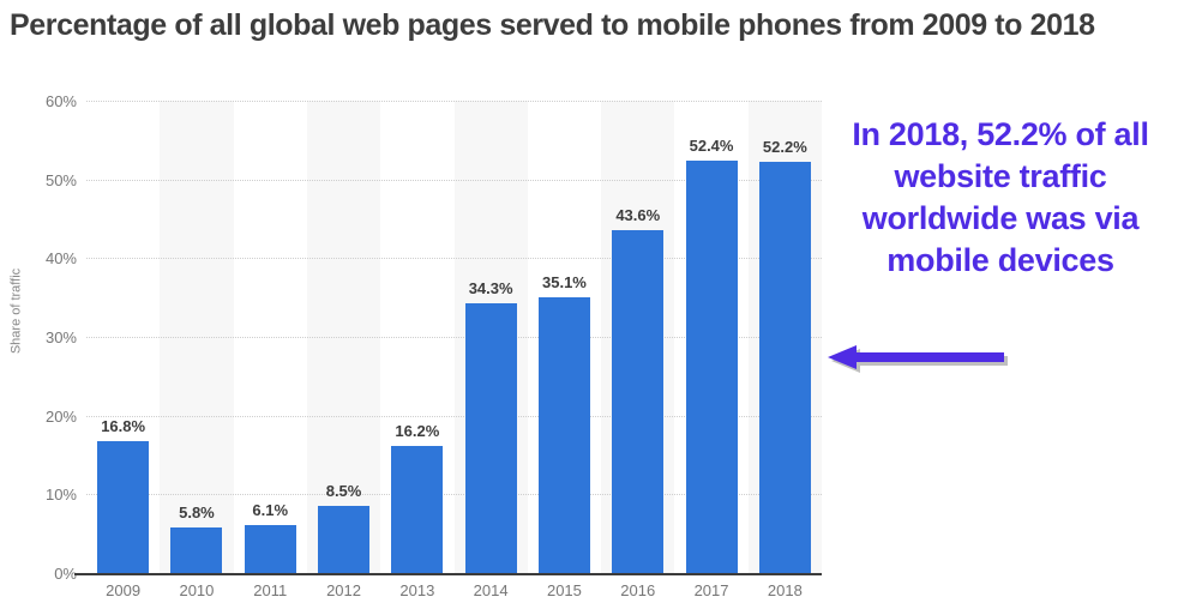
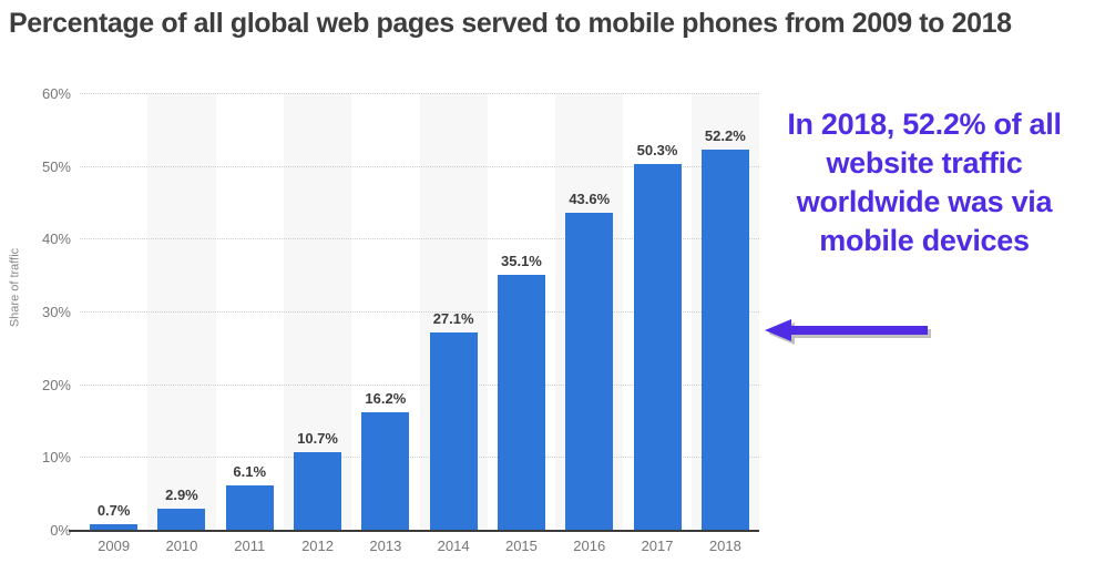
2009: 16.8% -> 0.7%
2010: 5.8% -> 2.9%
2012: 8.5% -> 10.7%
2014: 34.3% -> 27.1%
2017: 52.4% -> 50.3%
